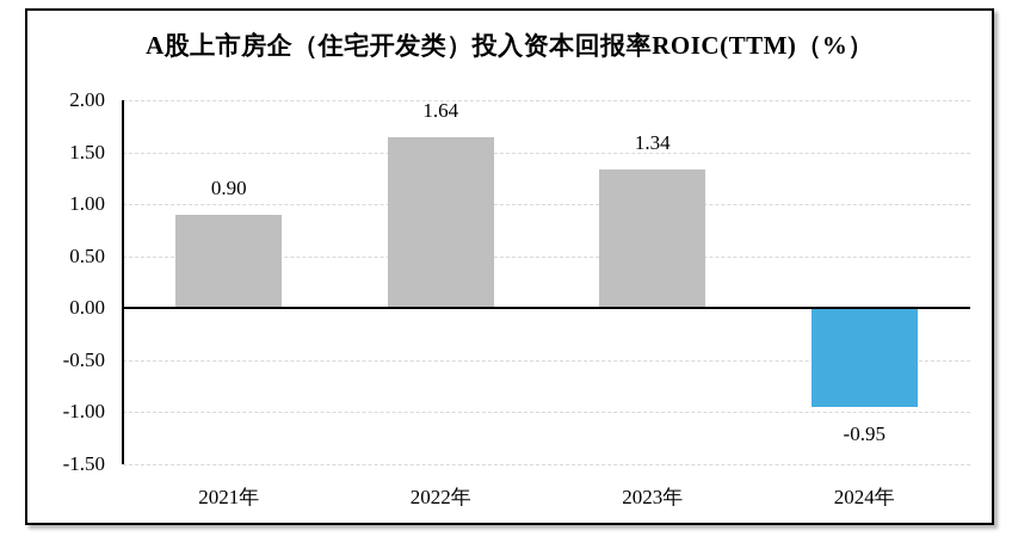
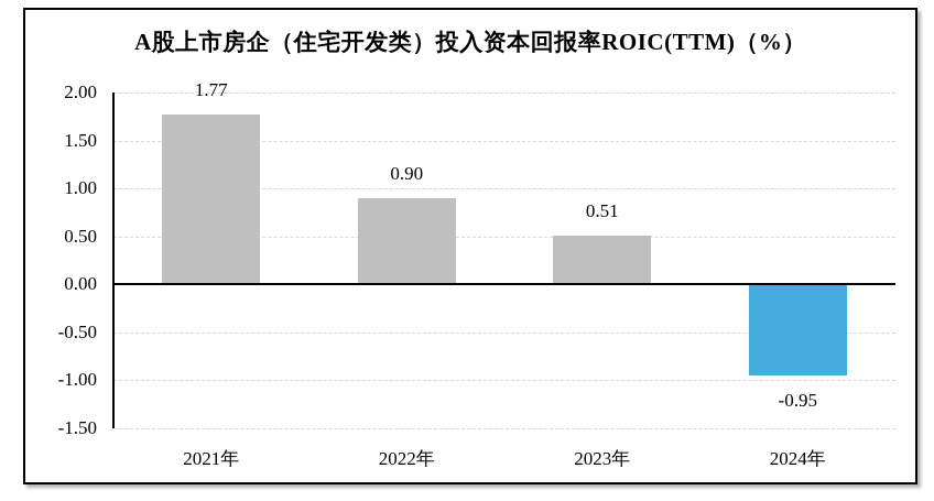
2021年: 0.90 -> 1.77
2022年: 1.64 -> 0.90
2023年: 1.34 -> 0.51
